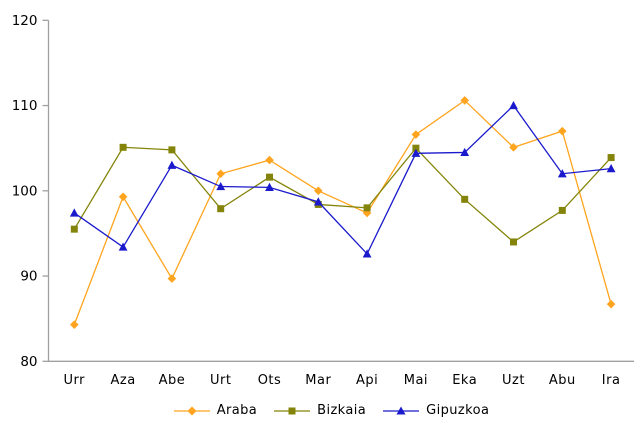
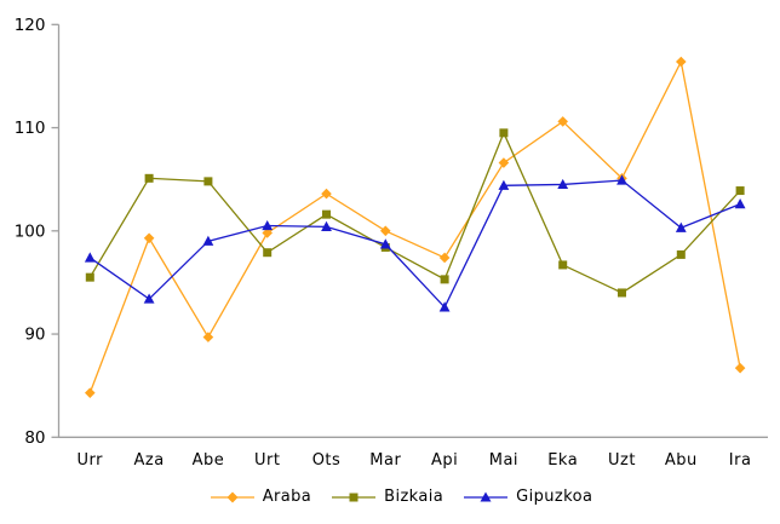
Gipuzkoa/Abe: 103 -> 99
Araba/Urt: 102 -> 100
Bizkaia/Api: 98 -> 95
Bizkaia/Mai: 105 -> 110
Bizkaia/Eka: 99 -> 97
Gipuzkoa/Uzt: 110 -> 105
Araba/Abu: 107 -> 116
Gipuzkoa/Abu: 102 -> 100
